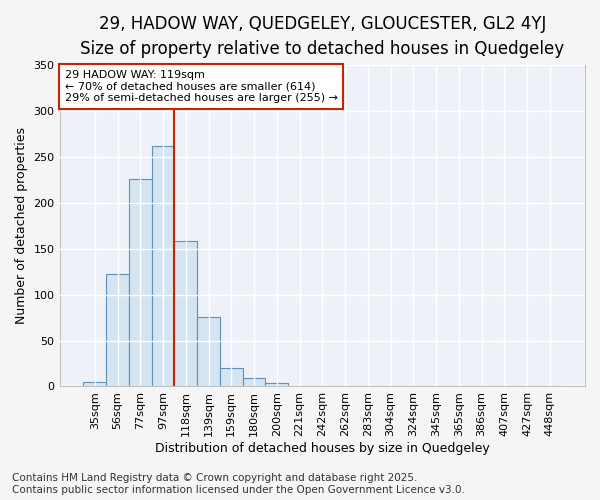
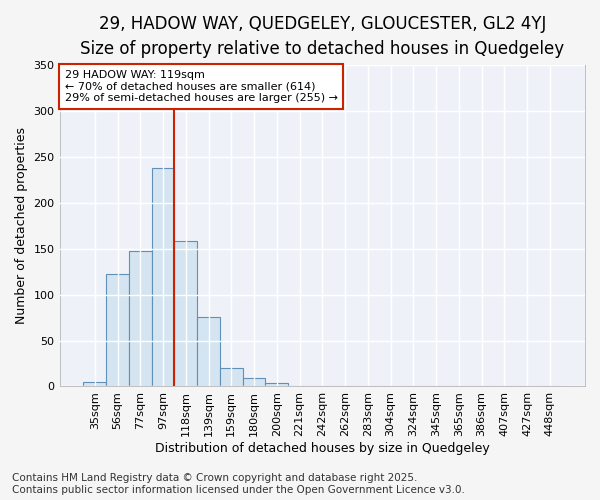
77sqm: 226 -> 148
97sqm: 262 -> 238
